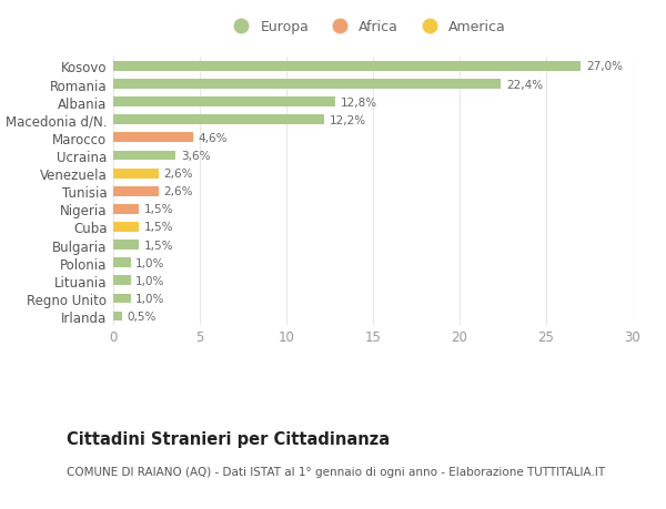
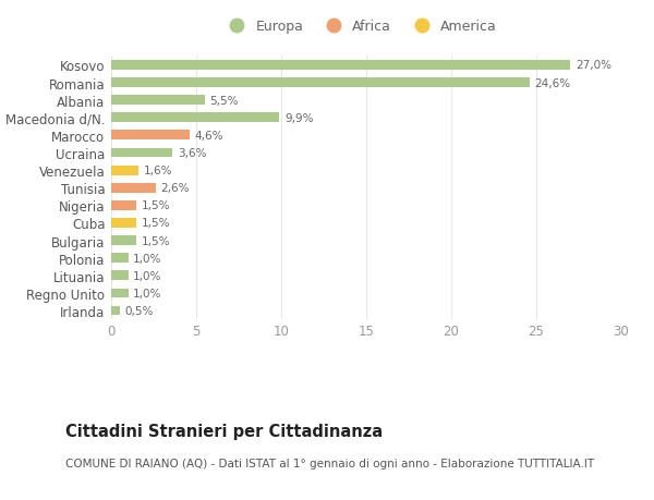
Romania: 22,4% -> 24,6%
Albania: 12,8% -> 5,5%
Macedonia d/N.: 12,2% -> 9,9%
Venezuela: 2,6% -> 1,6%
